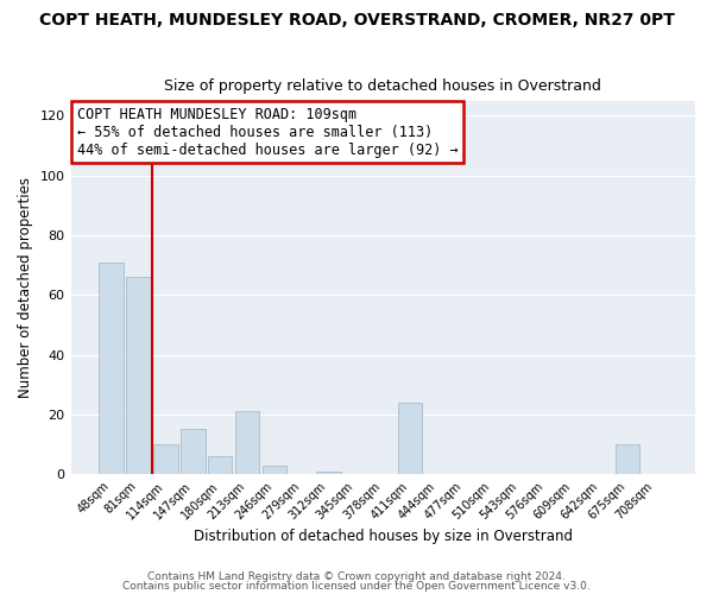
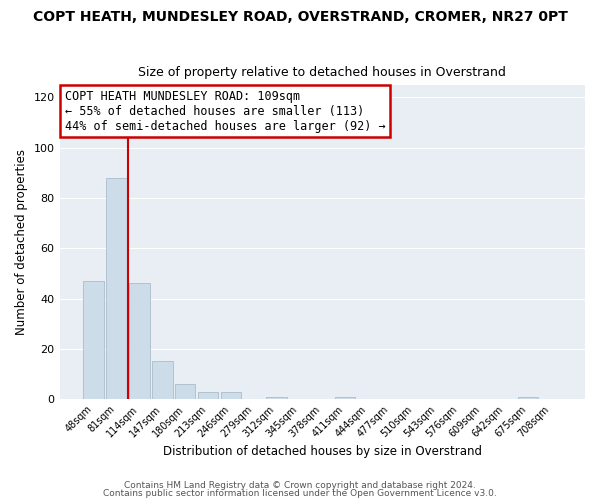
48sqm: 71 -> 47
81sqm: 66 -> 88
114sqm: 10 -> 46
213sqm: 21 -> 3
411sqm: 24 -> 1
675sqm: 10 -> 1
